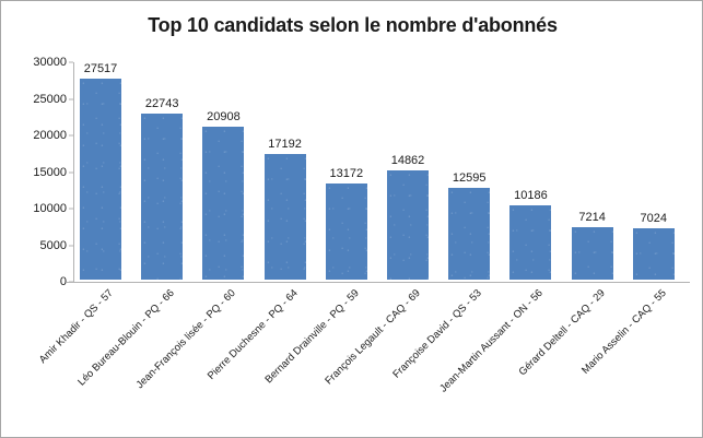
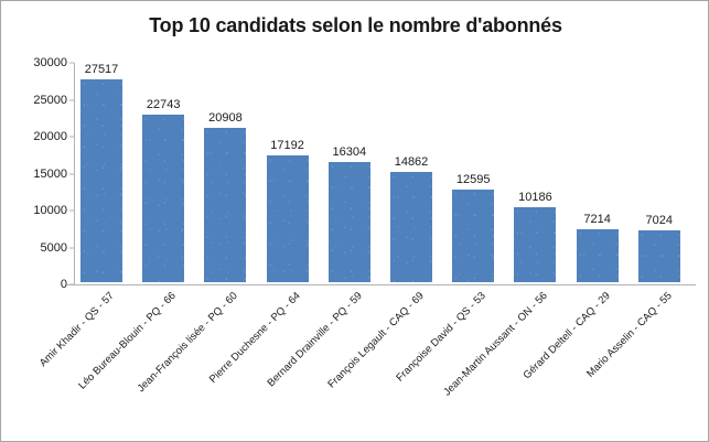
Bernard Drainville - PQ - 59: 13172 -> 16304
